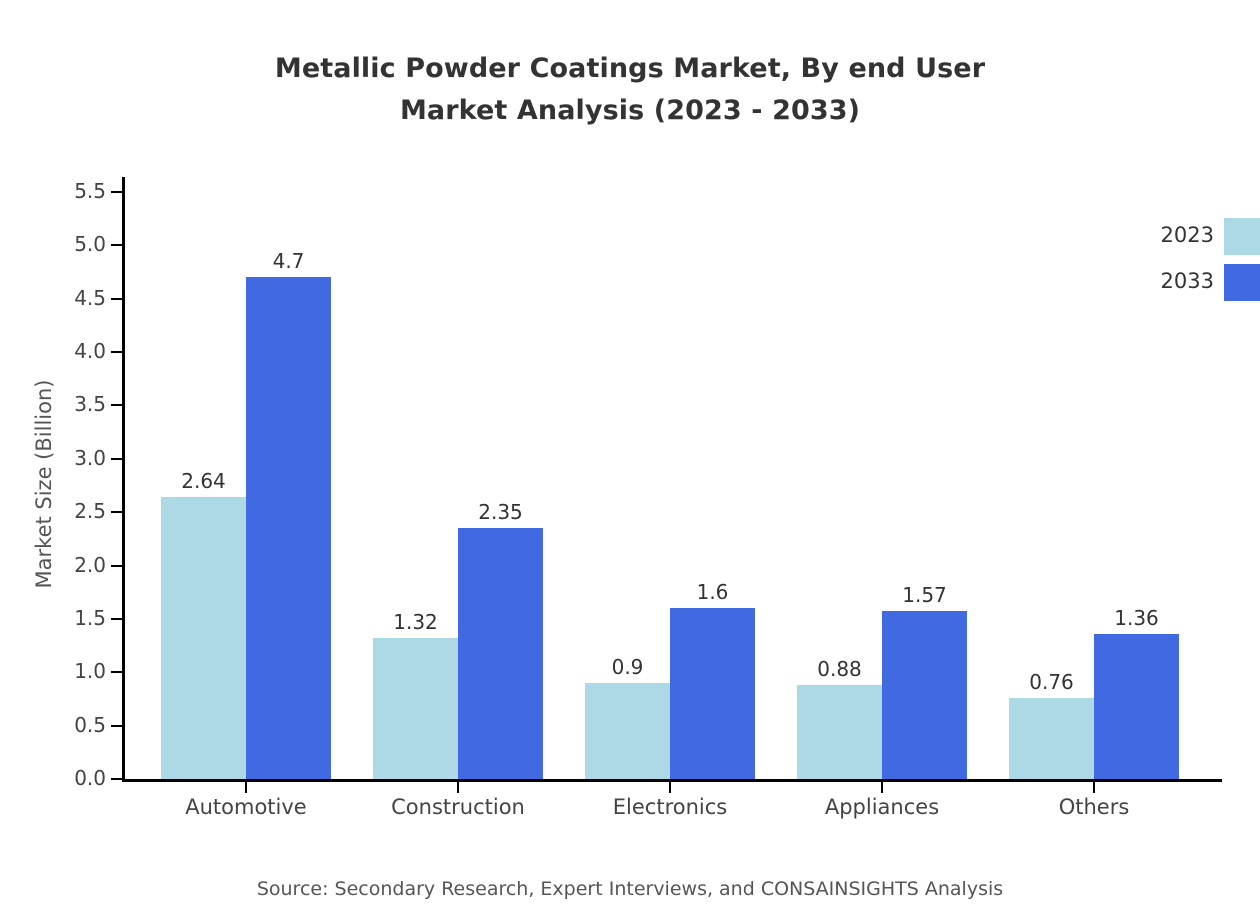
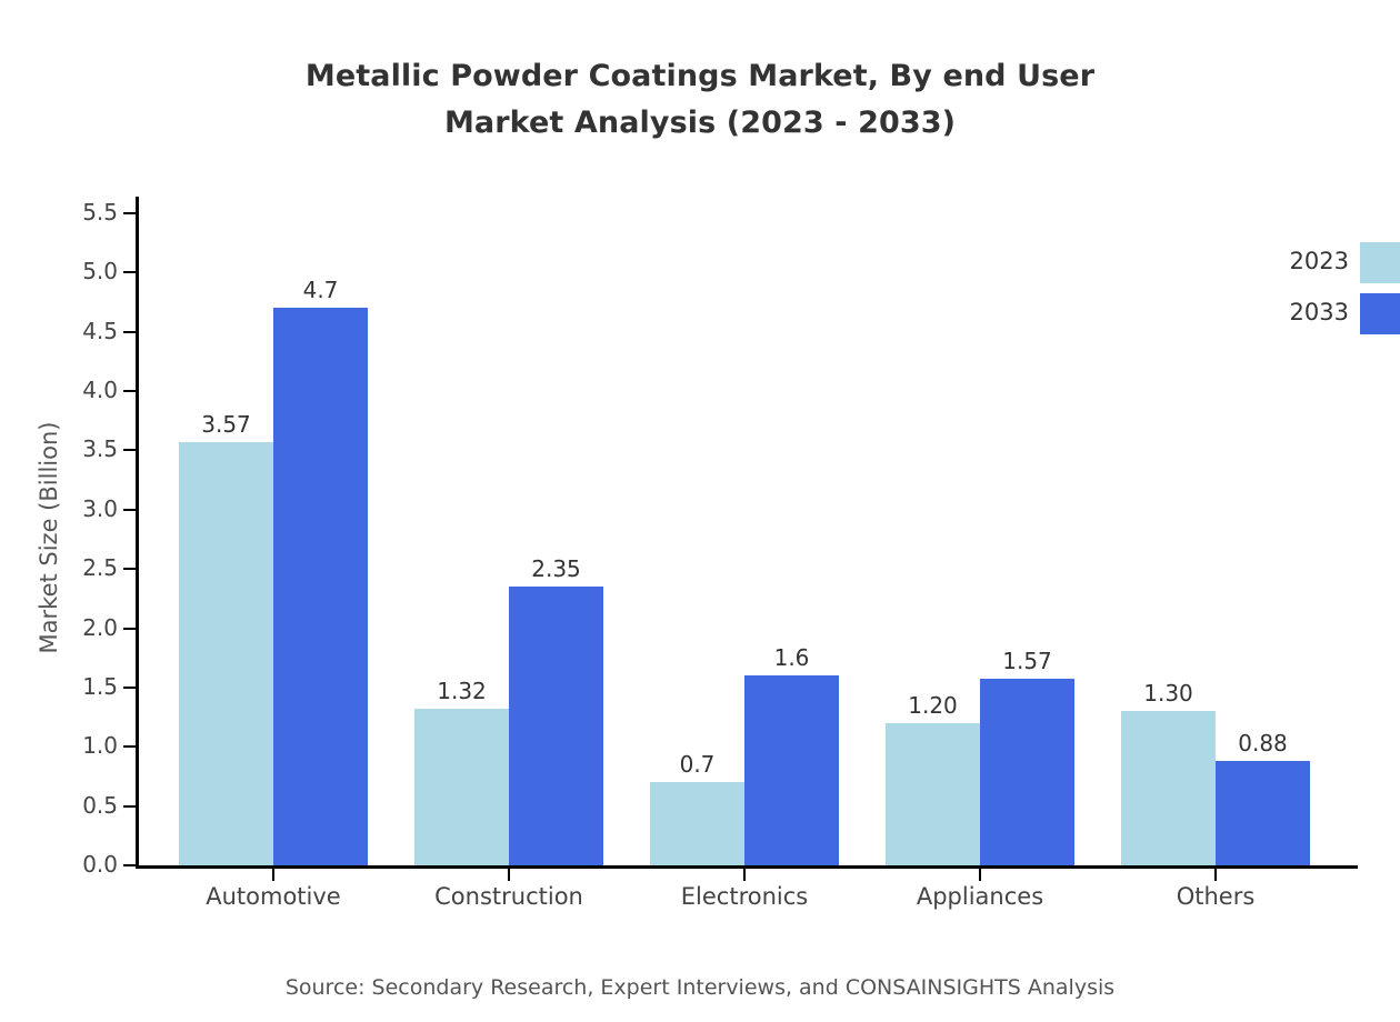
2023/Automotive: 2.64 -> 3.57
2023/Electronics: 0.9 -> 0.7
2023/Appliances: 0.88 -> 1.20
2023/Others: 0.76 -> 1.30
2033/Others: 1.36 -> 0.88
